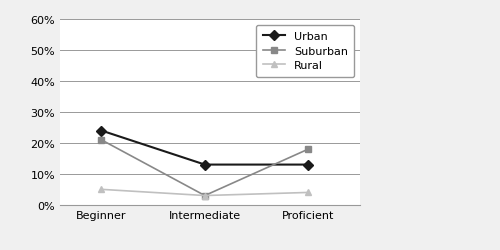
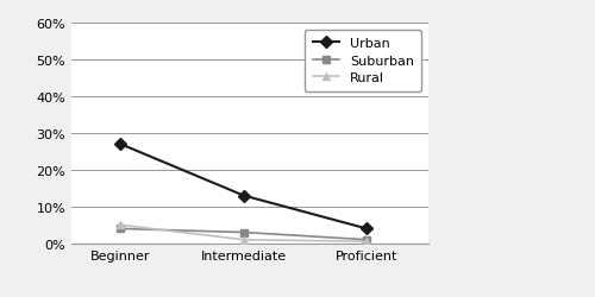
Urban/Beginner: 24% -> 27%
Suburban/Beginner: 21% -> 4%
Rural/Intermediate: 3.0% -> 1.0%
Urban/Proficient: 13% -> 4%
Suburban/Proficient: 18% -> 1%
Rural/Proficient: 4.0% -> 0.5%
